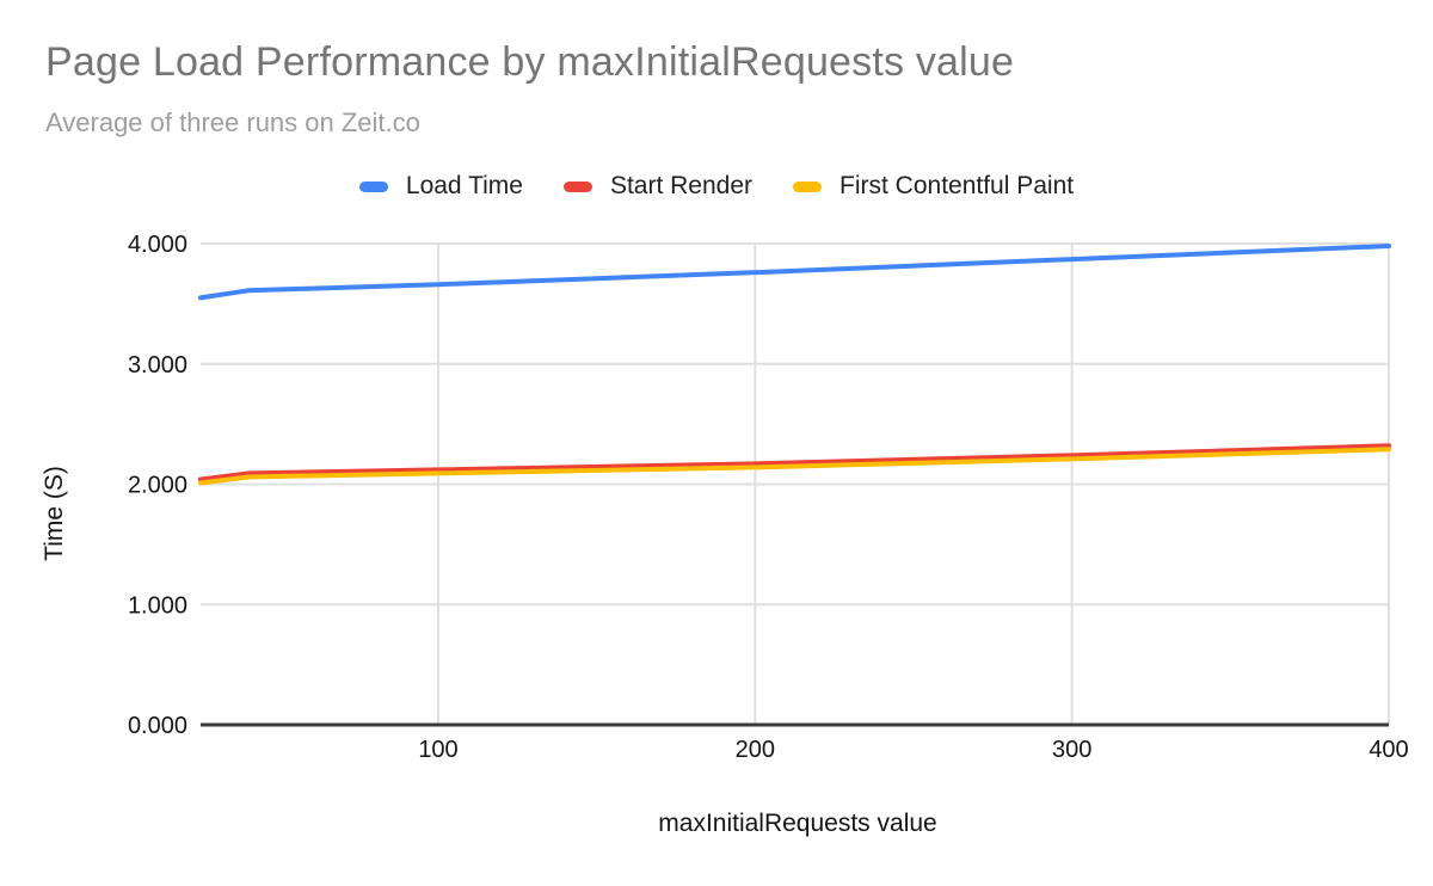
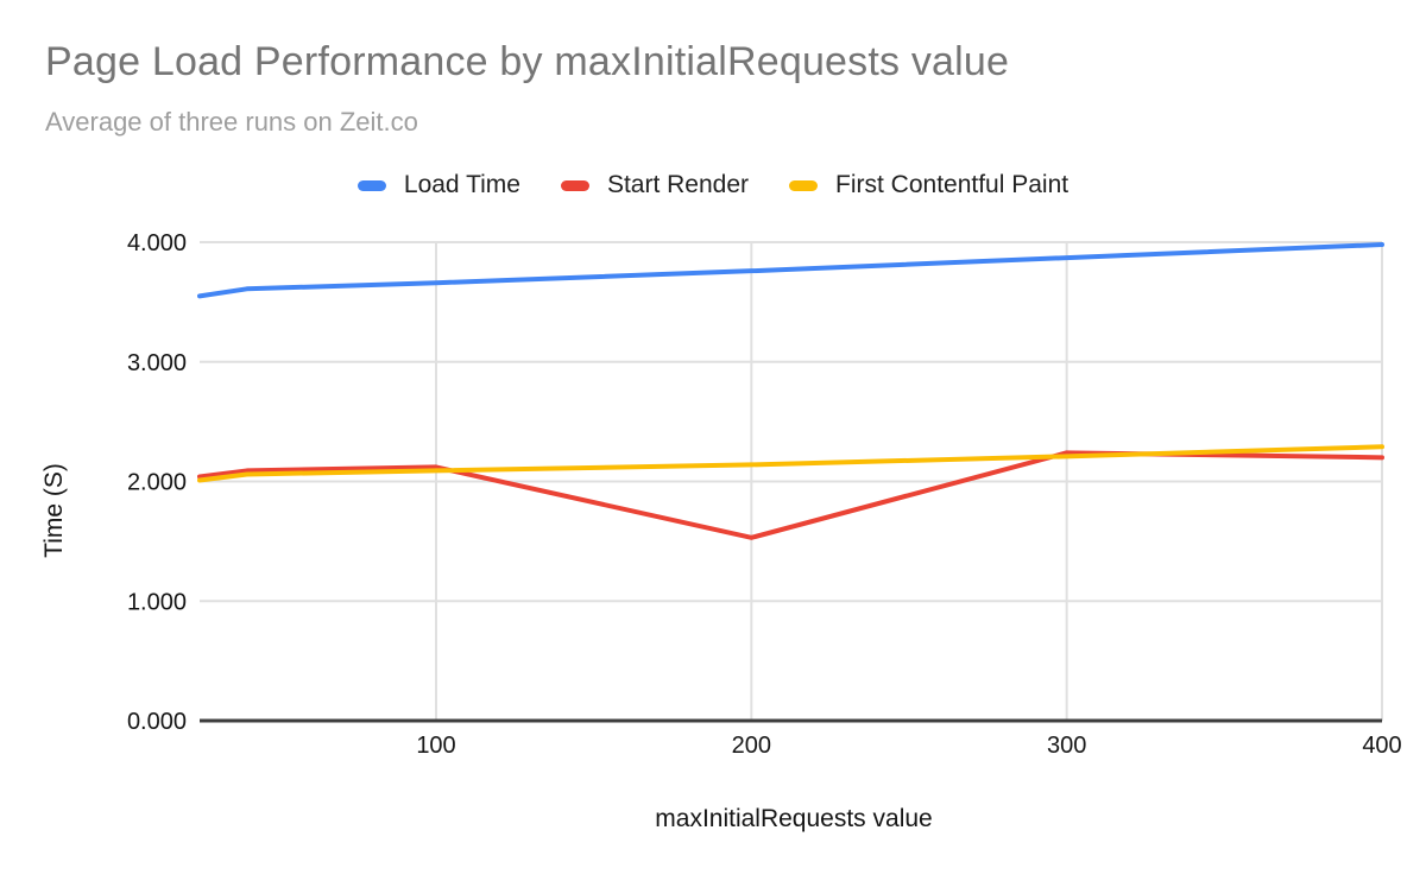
Start Render/200: 2.17 -> 1.53
Start Render/400: 2.32 -> 2.20
